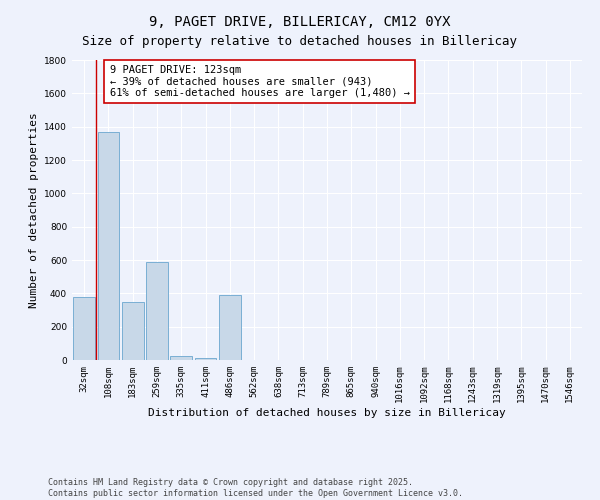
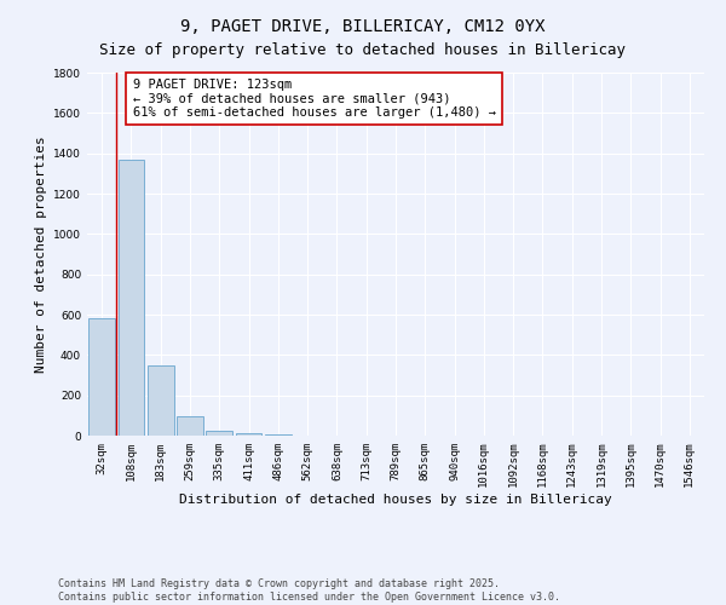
32sqm: 380 -> 580
259sqm: 590 -> 100
486sqm: 390 -> 0
